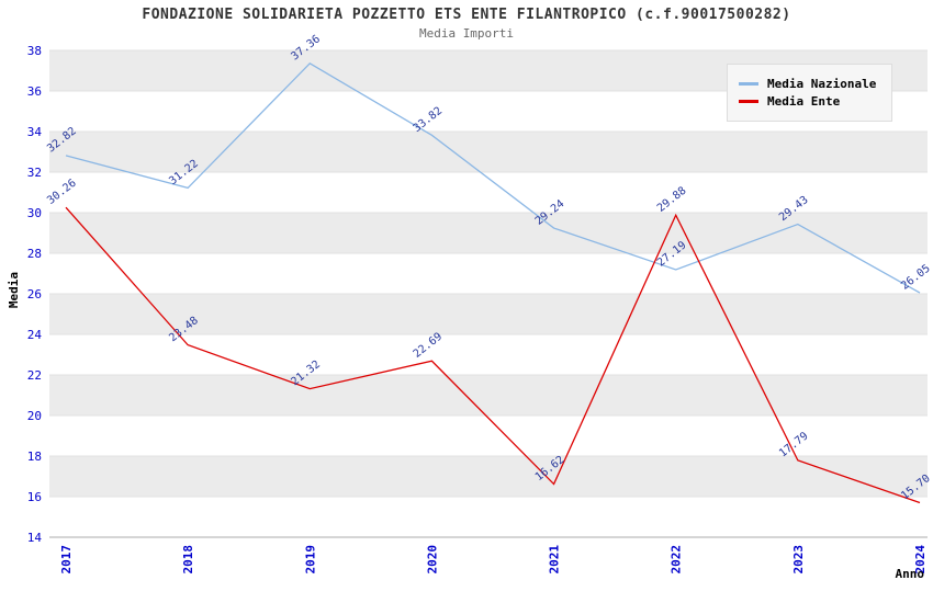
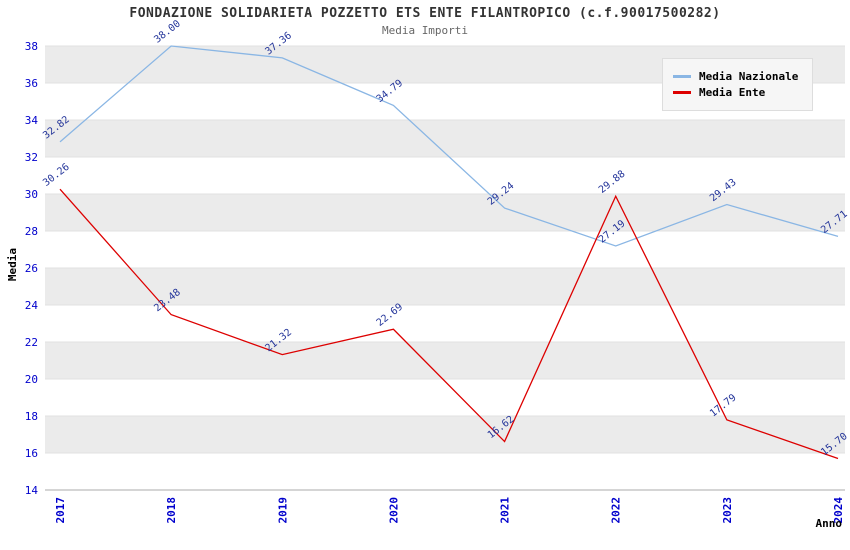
Media Nazionale/2018: 31.22 -> 38.00
Media Nazionale/2020: 33.82 -> 34.79
Media Nazionale/2024: 26.05 -> 27.71
